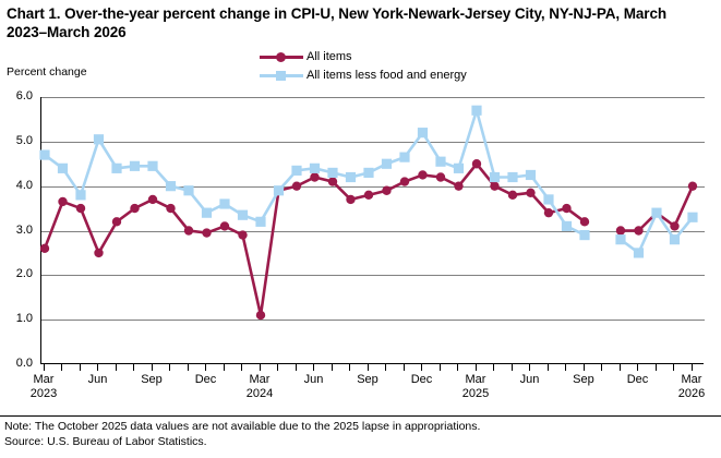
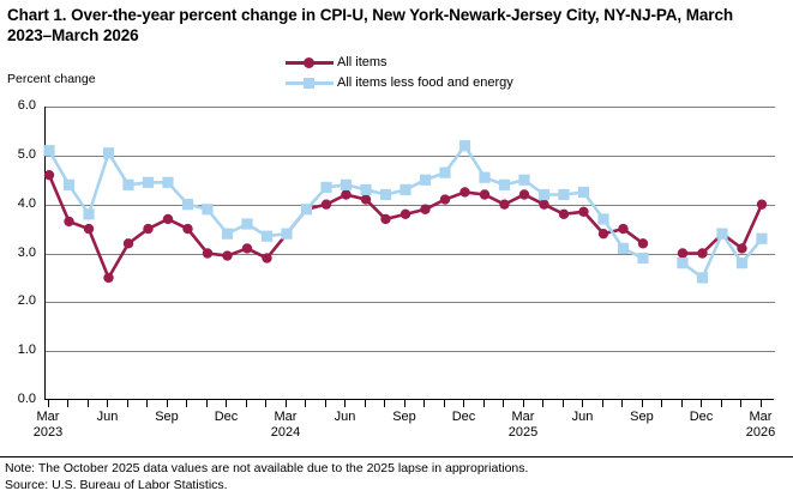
All items/Mar 2023: 2.6 -> 4.6
All items less food and energy/Mar 2023: 4.7 -> 5.1
All items/Mar 2024: 1.1 -> 3.4
All items less food and energy/Mar 2024: 3.2 -> 3.4
All items/Mar 2025: 4.5 -> 4.2
All items less food and energy/Mar 2025: 5.7 -> 4.5
